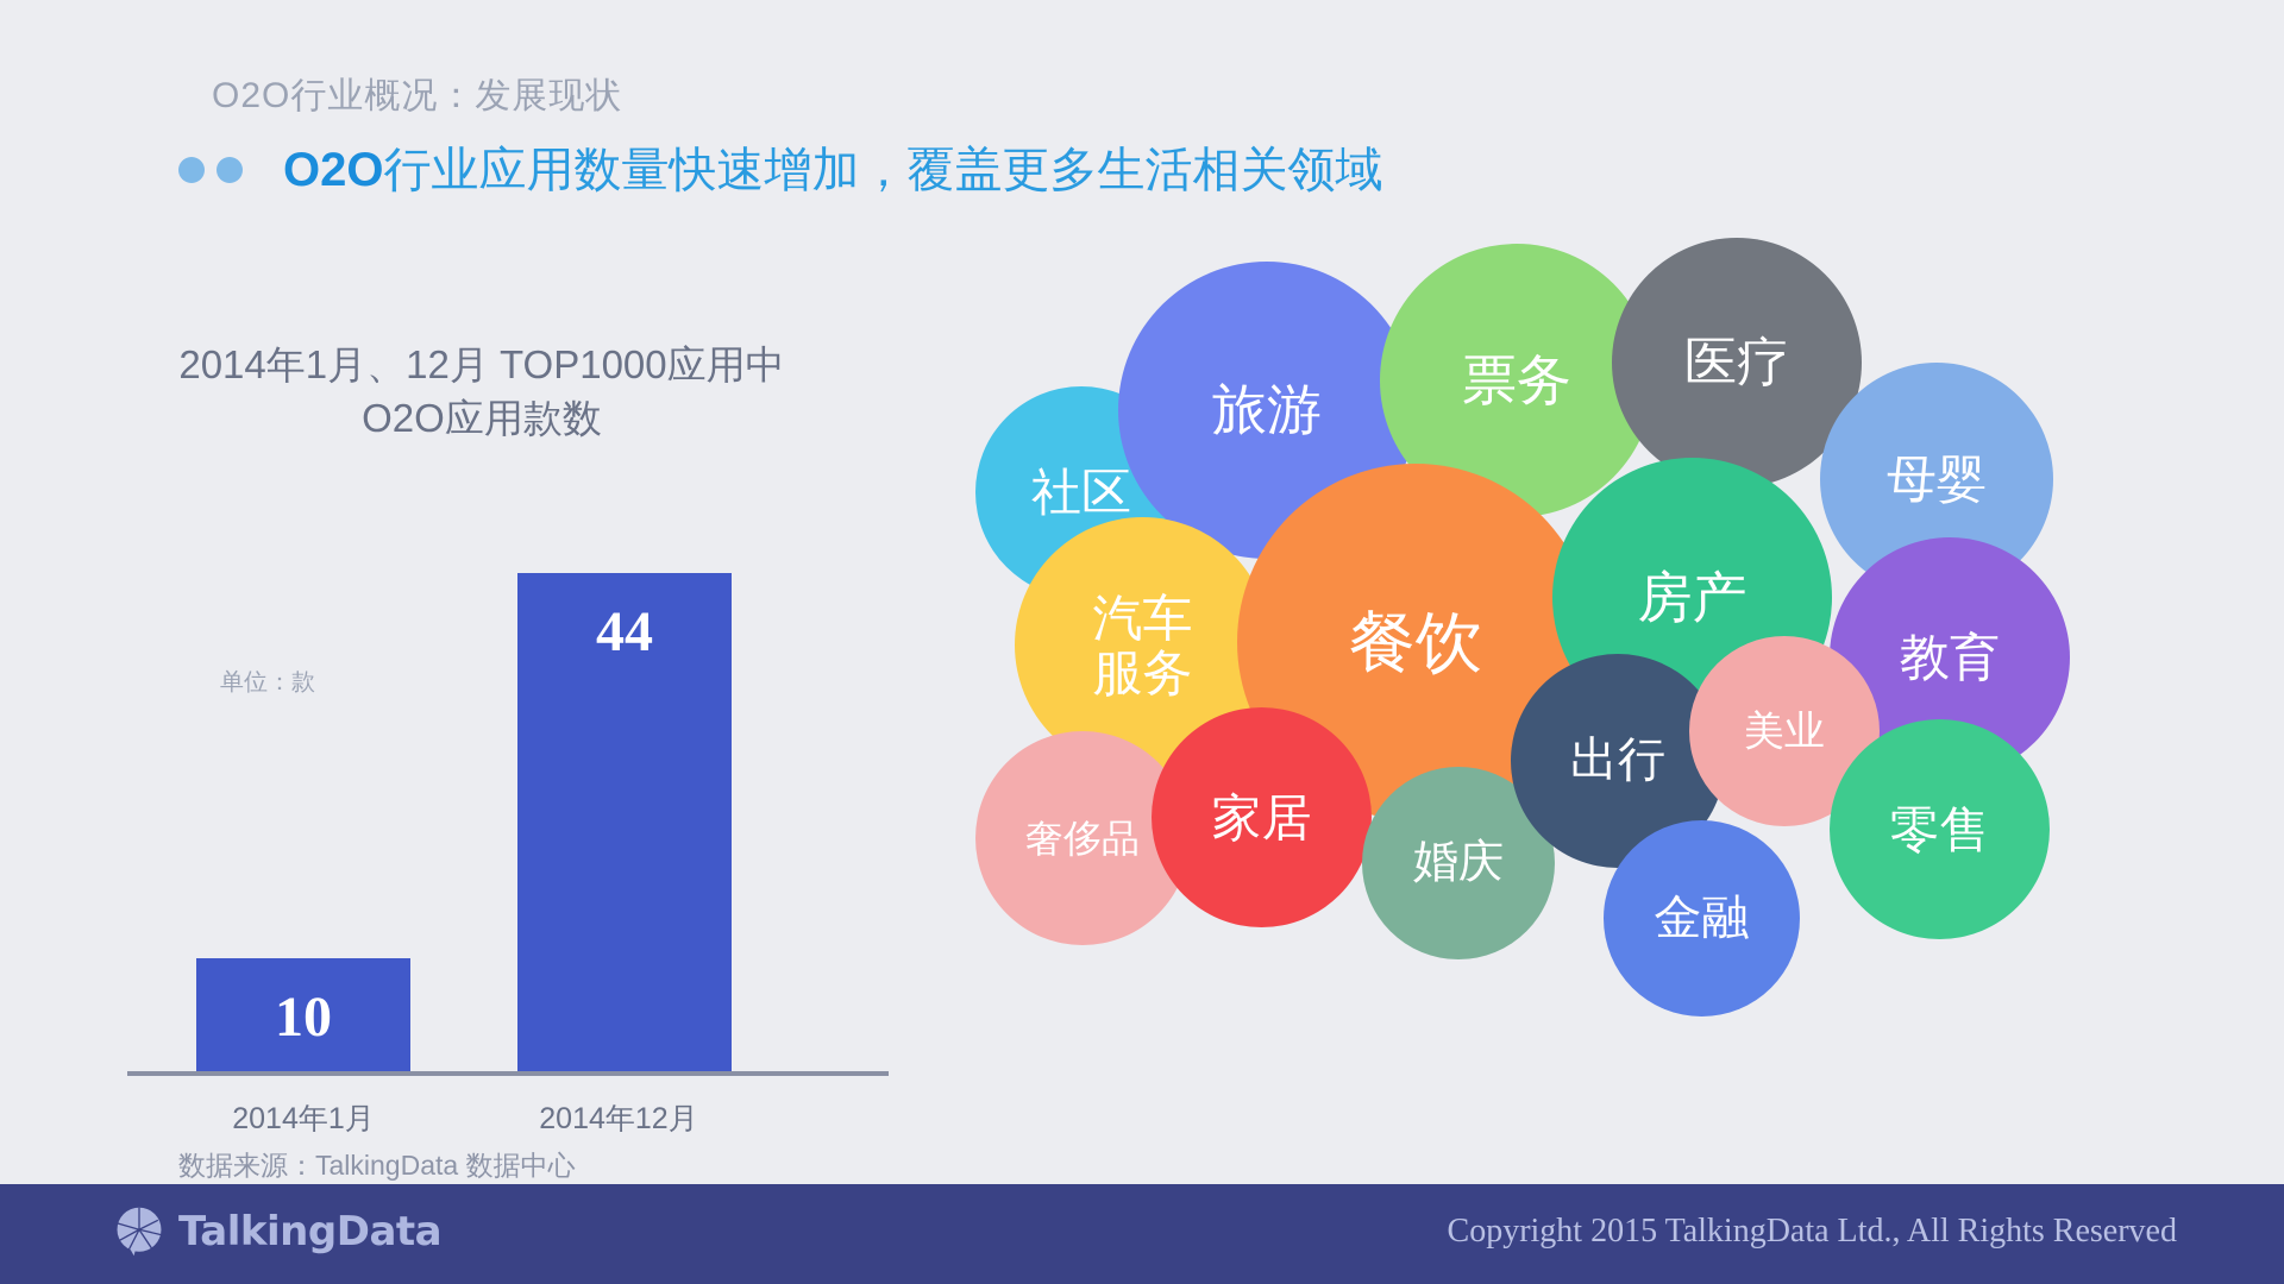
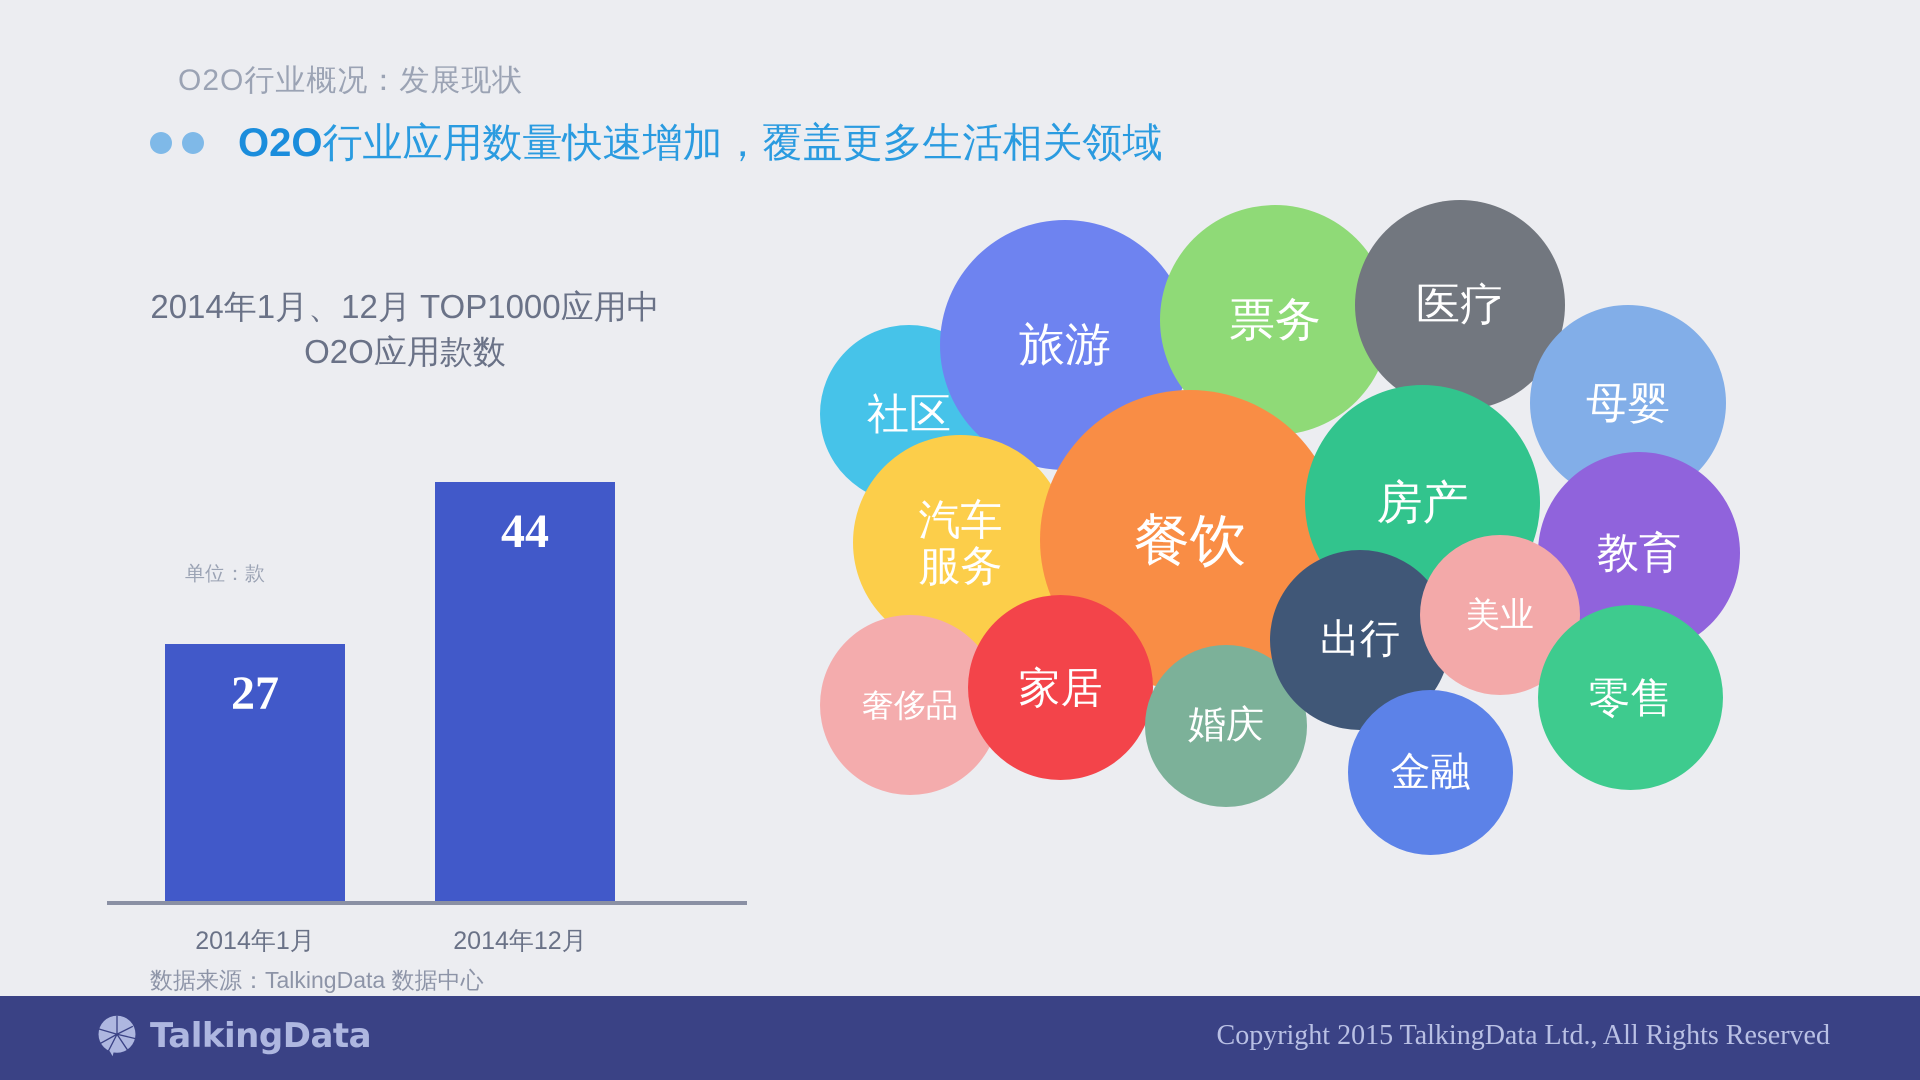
2014年1月: 10 -> 27
